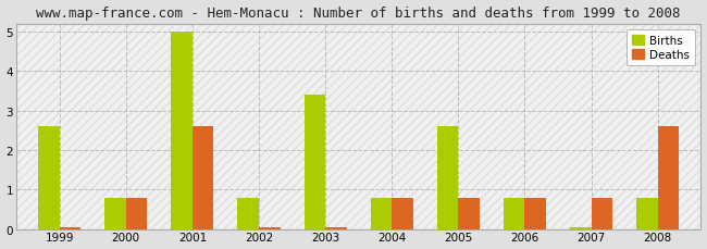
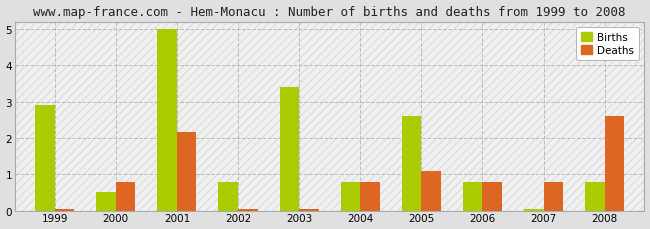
Births/1999: 2.60 -> 2.90
Births/2000: 0.80 -> 0.50
Deaths/2001: 2.60 -> 2.15
Deaths/2005: 0.80 -> 1.10
